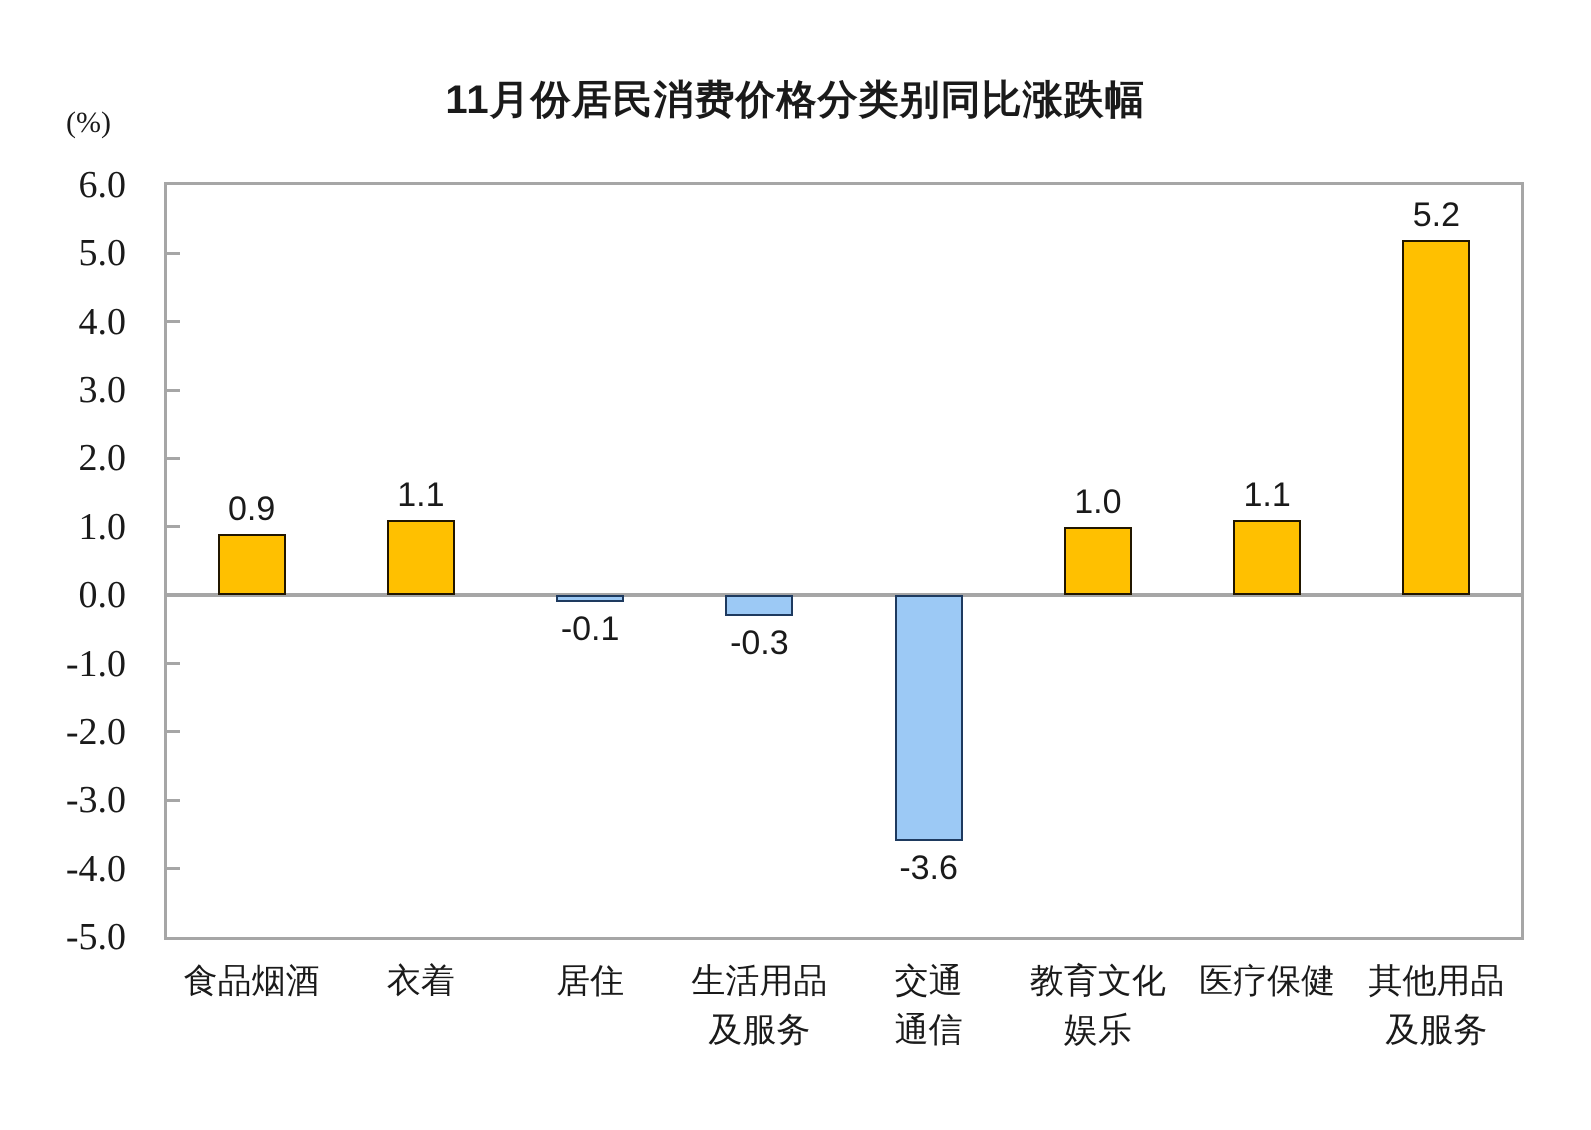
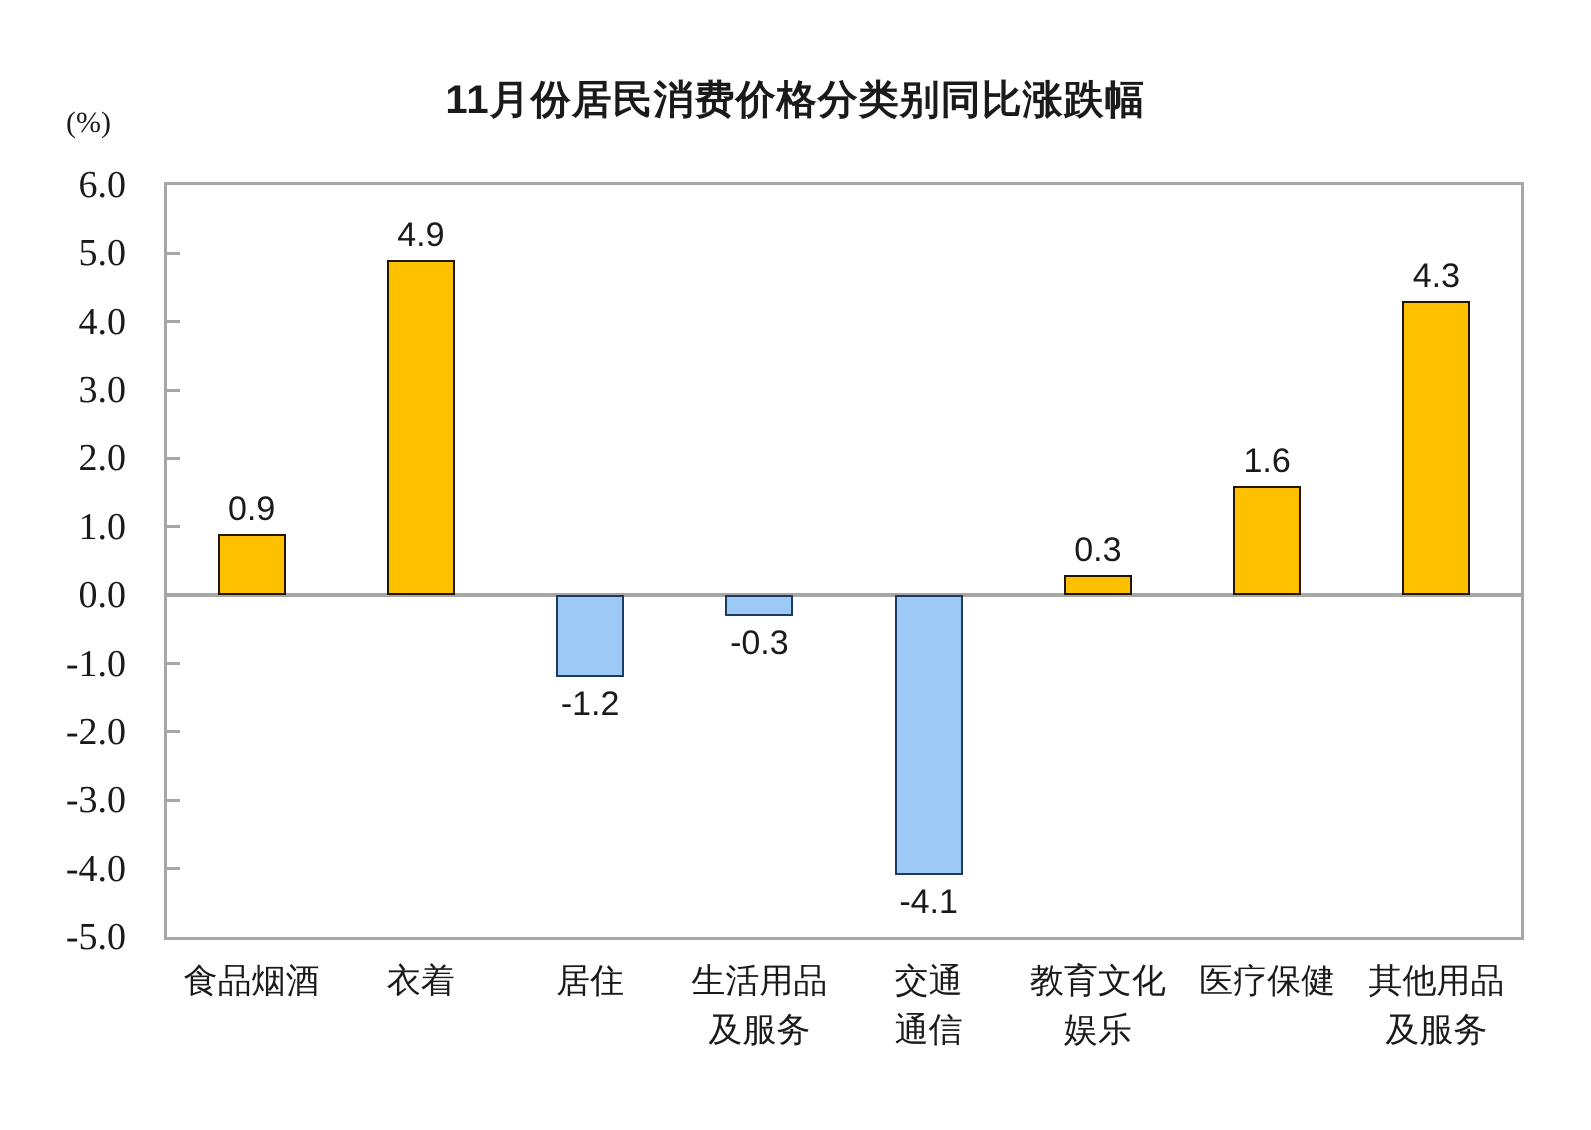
衣着: 1.1 -> 4.9
居住: -0.1 -> -1.2
交通通信: -3.6 -> -4.1
教育文化娱乐: 1.0 -> 0.3
医疗保健: 1.1 -> 1.6
其他用品及服务: 5.2 -> 4.3
